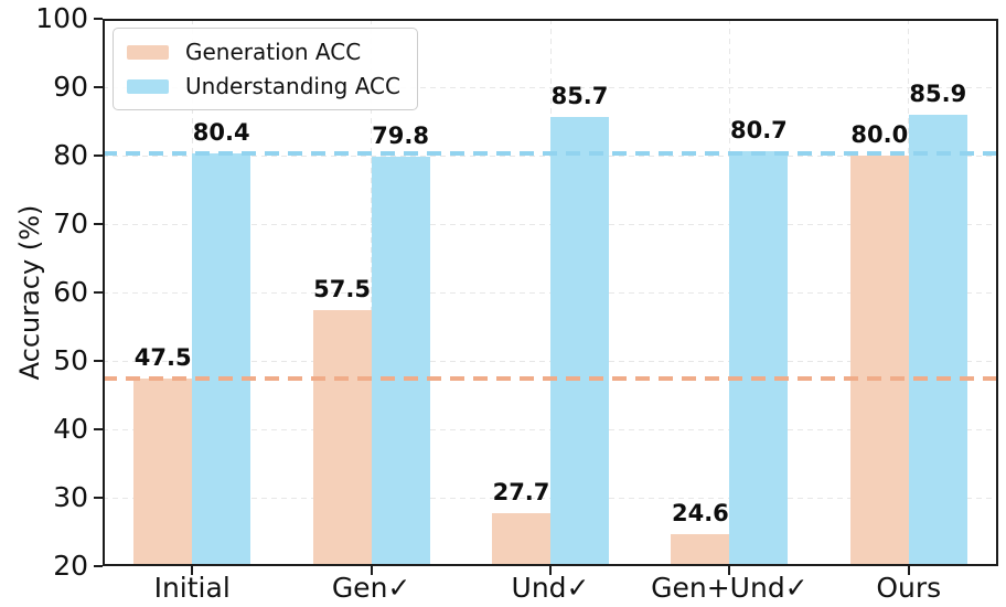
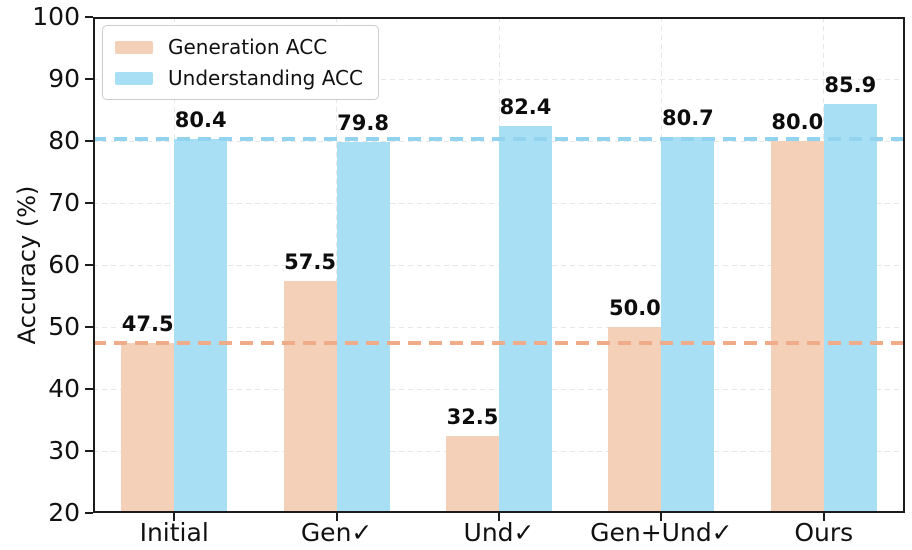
Generation ACC/Und✓: 27.7 -> 32.5
Understanding ACC/Und✓: 85.7 -> 82.4
Generation ACC/Gen+Und✓: 24.6 -> 50.0
